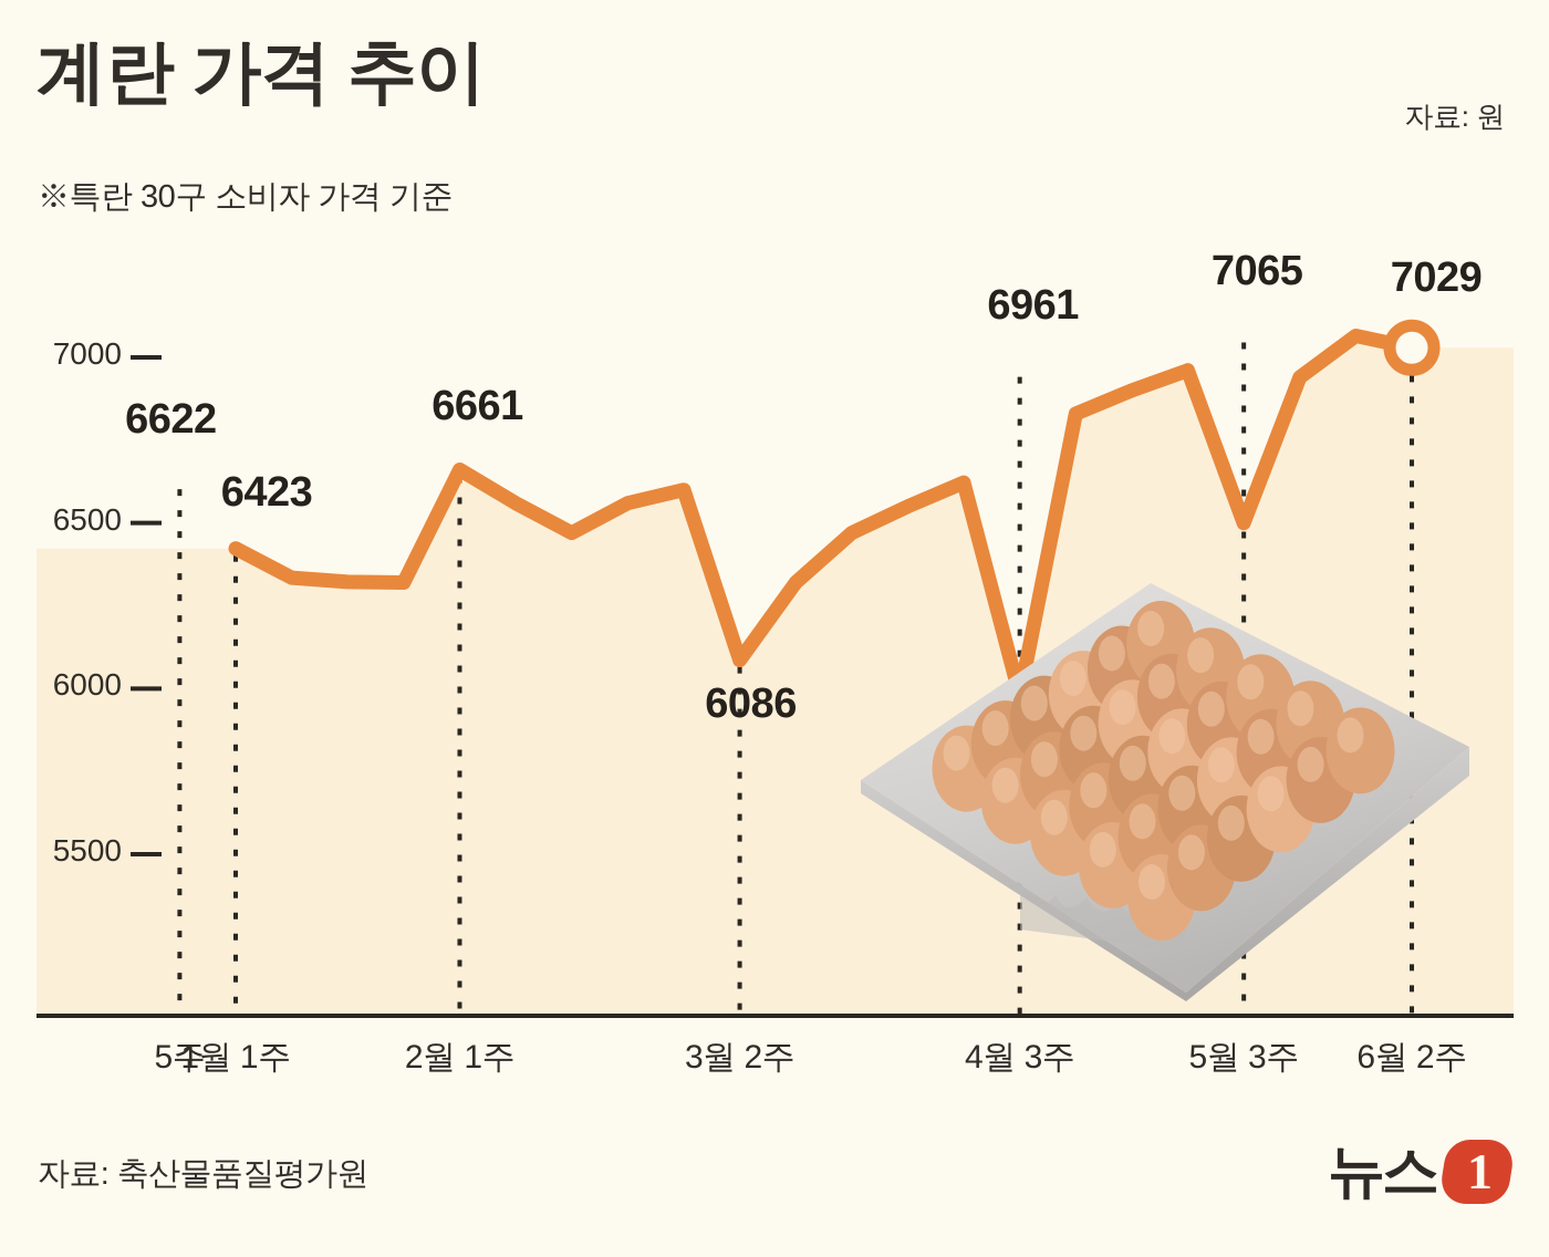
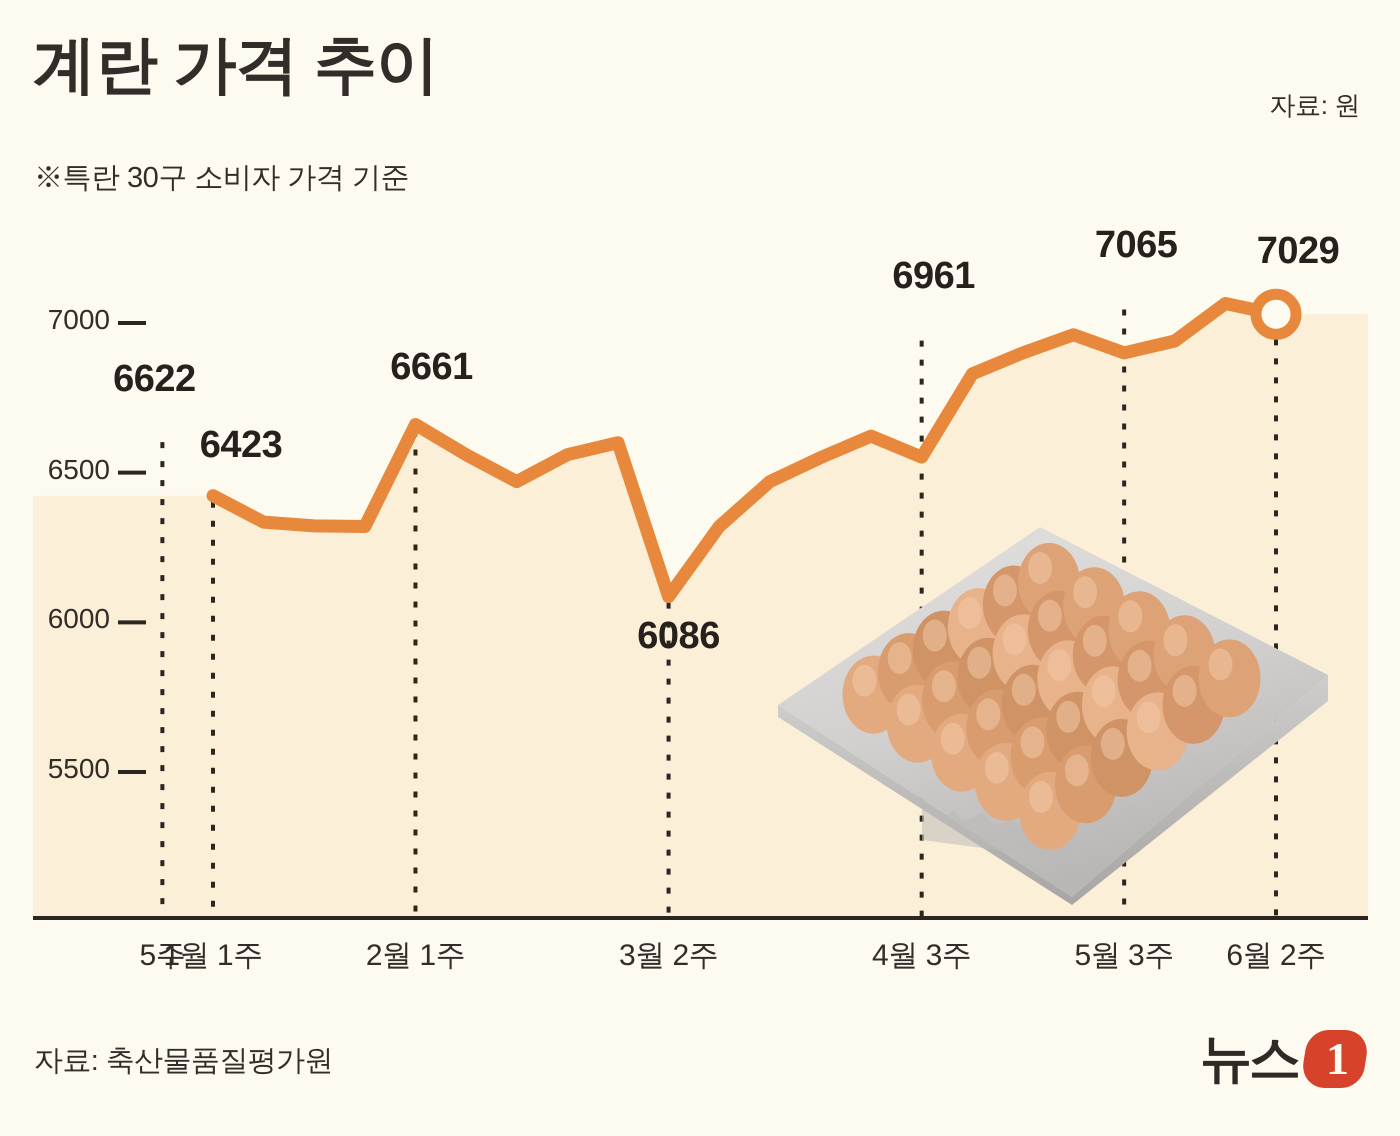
4월 3주: 5980 -> 6550
5월 3주: 6500 -> 6900
